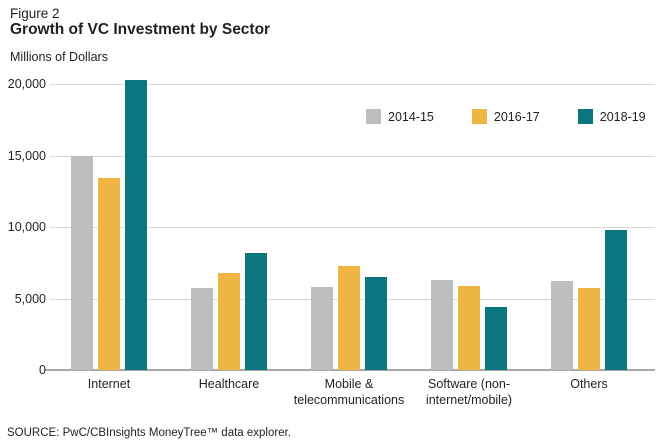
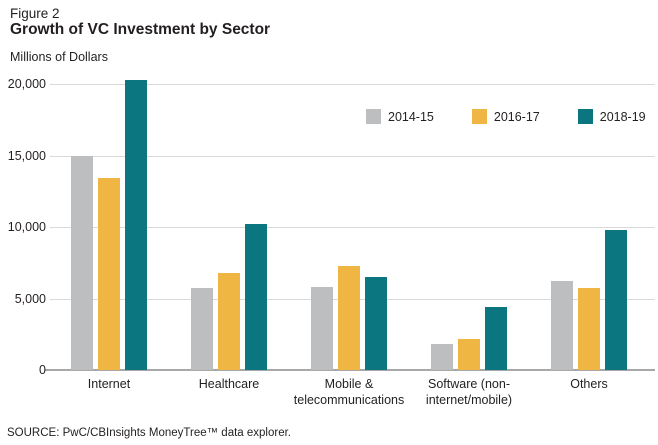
2018-19/Healthcare: 8200 -> 10200
2014-15/Software (non-internet/mobile): 6300 -> 1800
2016-17/Software (non-internet/mobile): 5900 -> 2200
